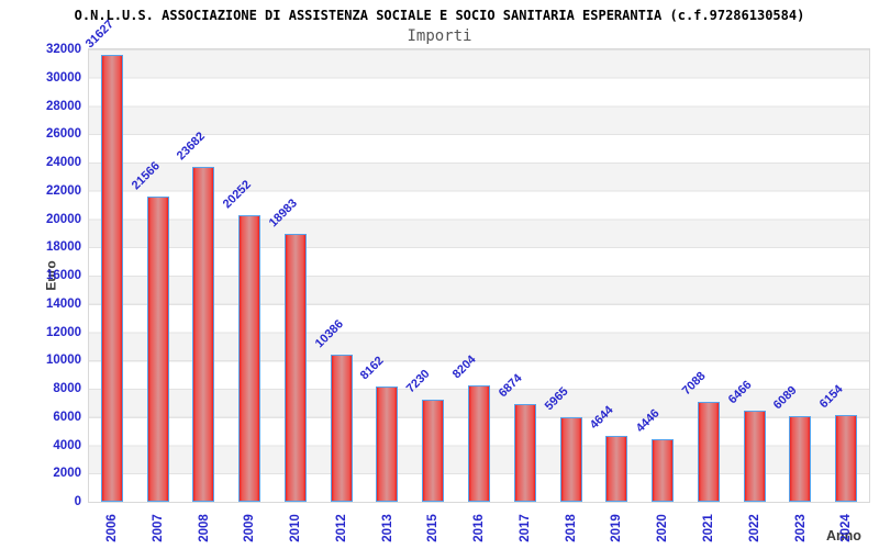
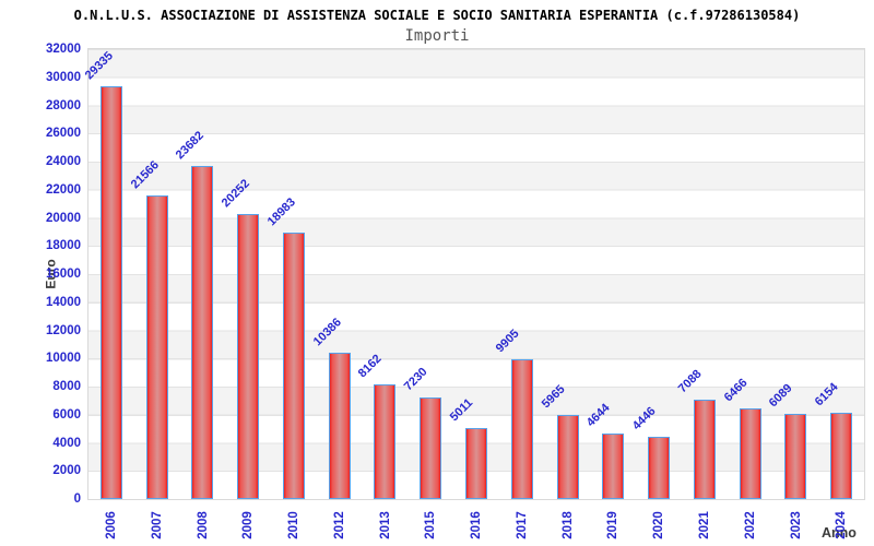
2006: 31627 -> 29335
2016: 8204 -> 5011
2017: 6874 -> 9905
